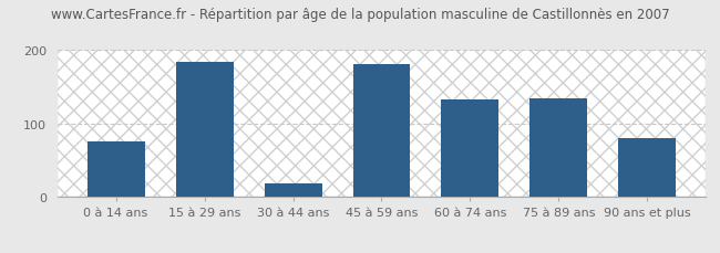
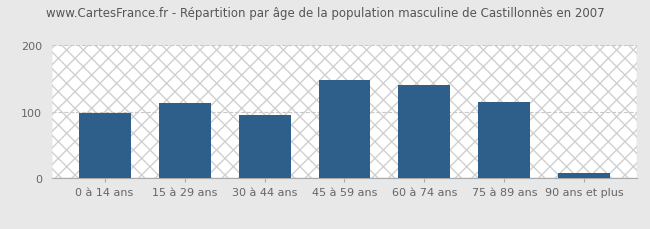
0 à 14 ans: 76 -> 98
15 à 29 ans: 184 -> 113
30 à 44 ans: 18 -> 95
45 à 59 ans: 180 -> 148
60 à 74 ans: 132 -> 140
75 à 89 ans: 134 -> 115
90 ans et plus: 80 -> 8
